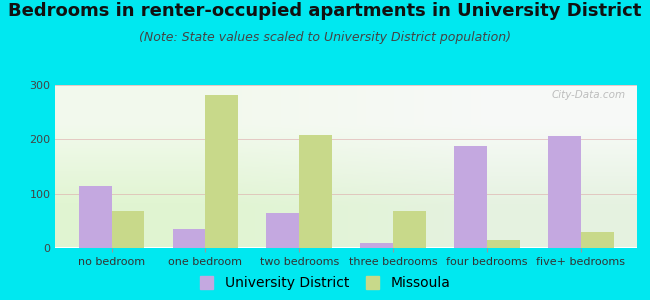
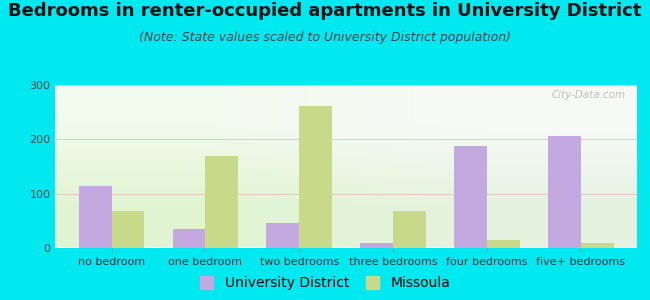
Missoula/one bedroom: 282 -> 170
University District/two bedrooms: 64 -> 45
Missoula/two bedrooms: 208 -> 262
Missoula/five+ bedrooms: 28 -> 8
